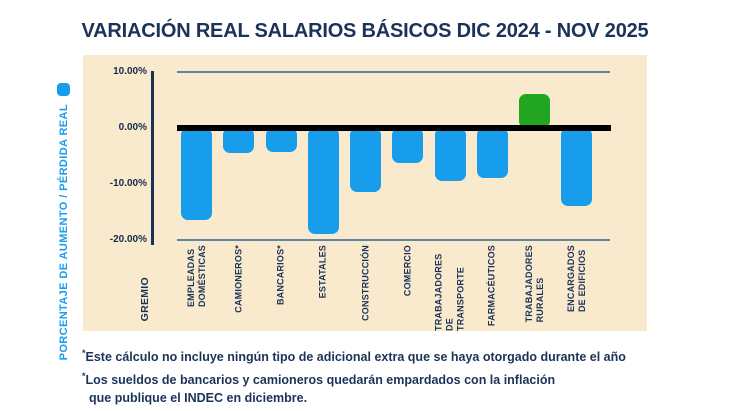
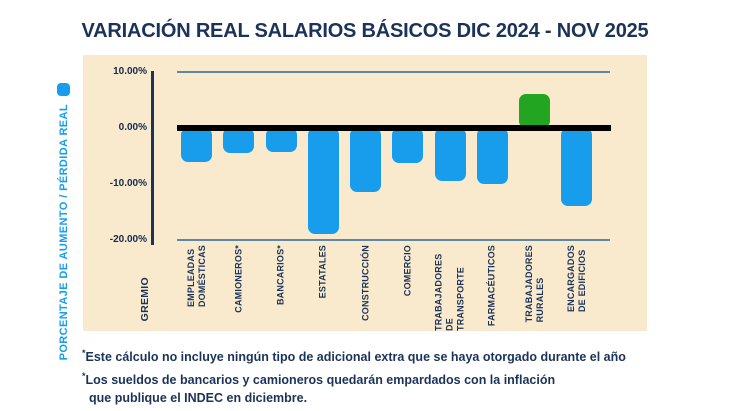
EMPLEADAS DOMÉSTICAS: -16% -> -6%
FARMACÉUTICOS: -9% -> -10%
